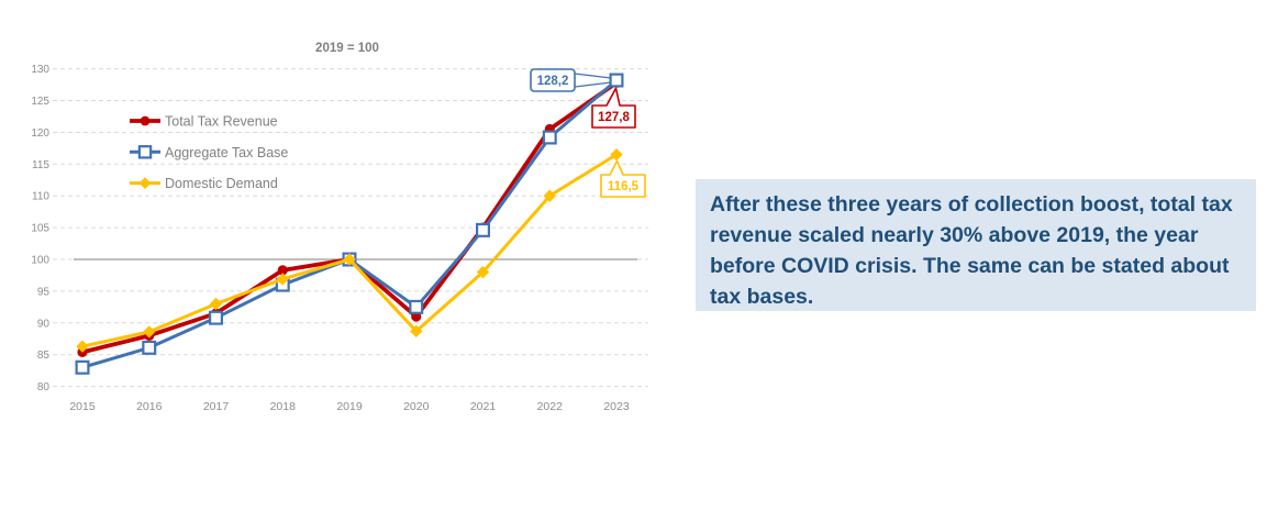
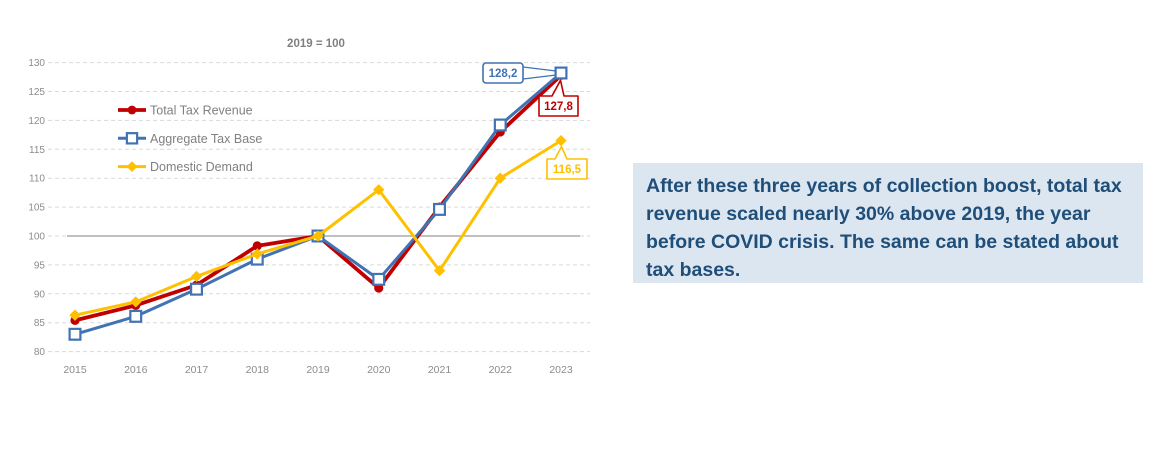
Domestic Demand/2020: 89 -> 108
Domestic Demand/2021: 98 -> 94
Total Tax Revenue/2022: 120 -> 118
